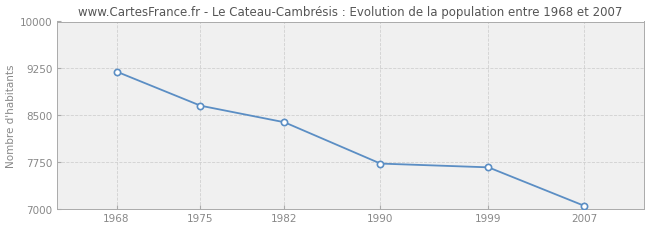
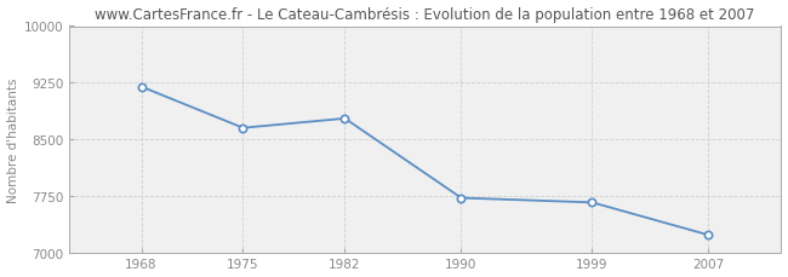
1982: 8390 -> 8780
2007: 7050 -> 7240
